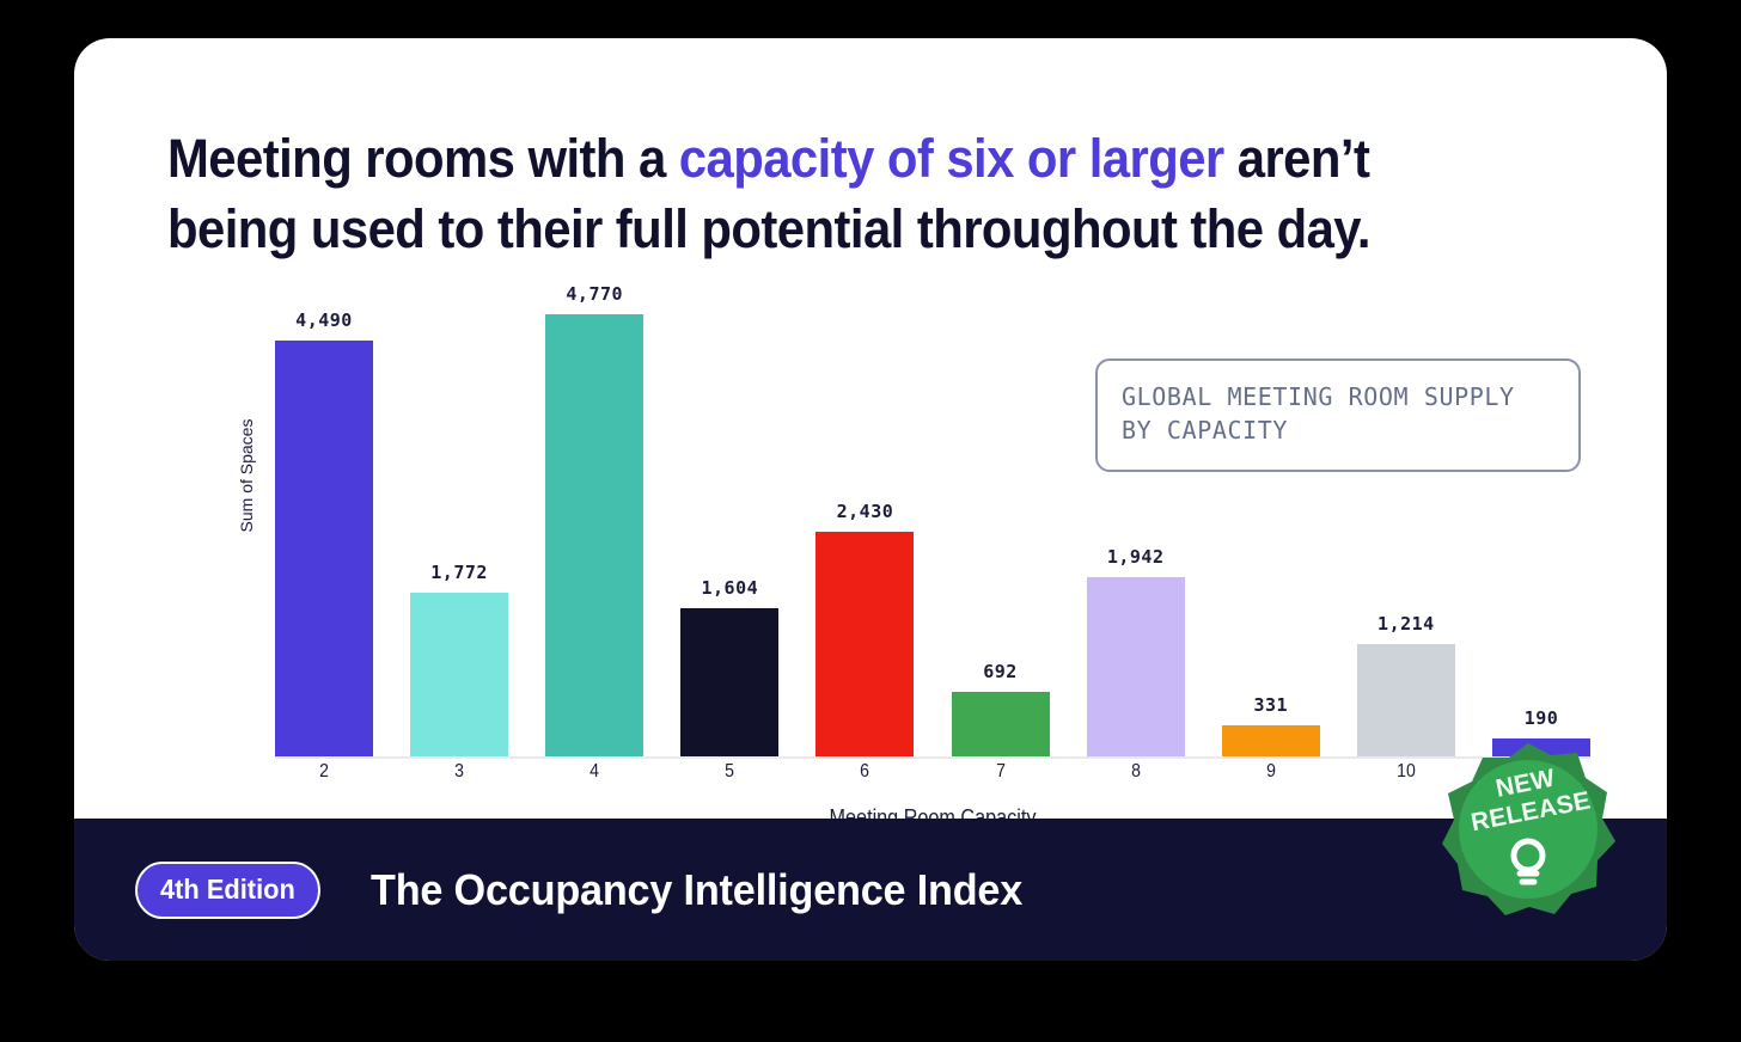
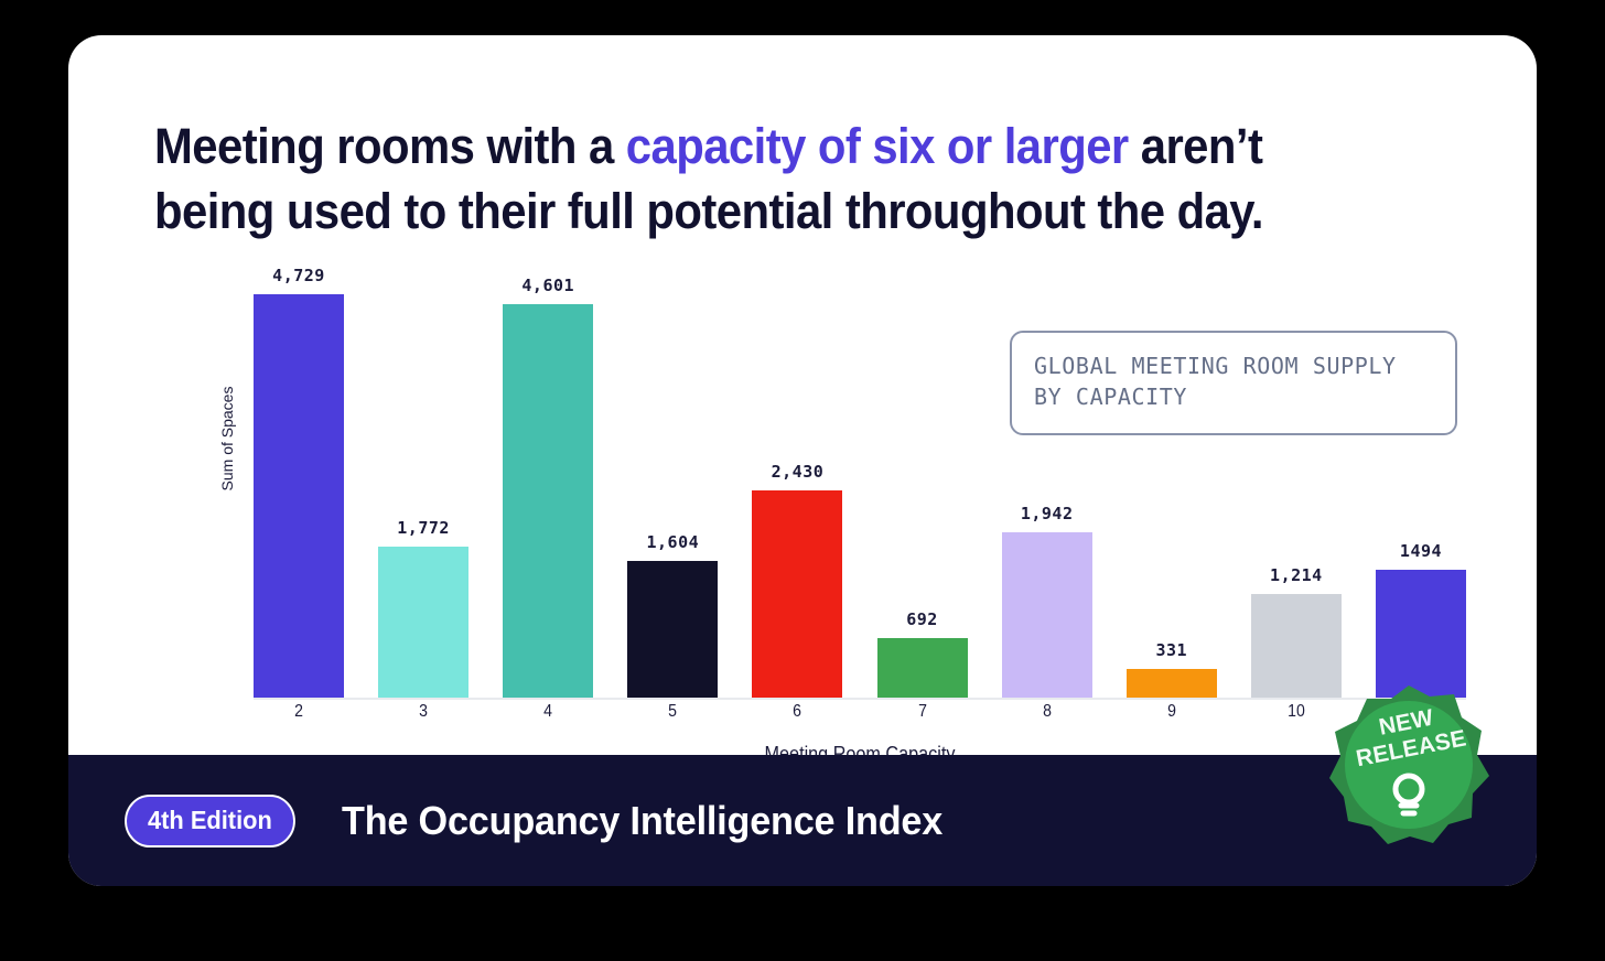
2: 4,490 -> 4,729
4: 4,770 -> 4,601
11: 190 -> 1494
